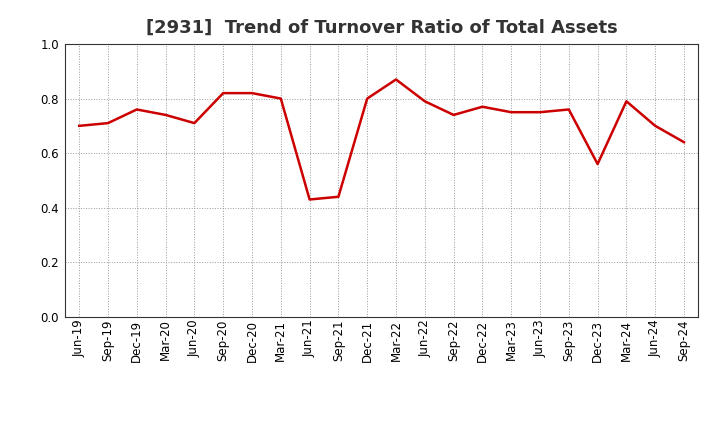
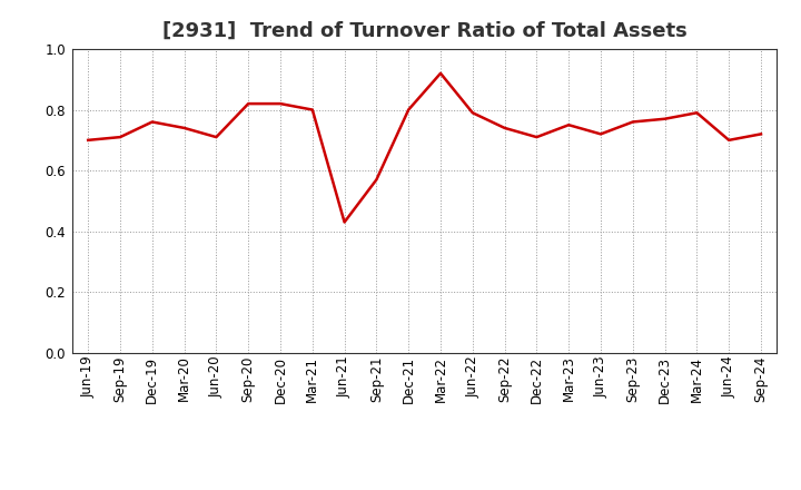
Sep-21: 0.44 -> 0.57
Mar-22: 0.87 -> 0.92
Dec-22: 0.77 -> 0.71
Jun-23: 0.75 -> 0.72
Dec-23: 0.56 -> 0.77
Sep-24: 0.64 -> 0.72
